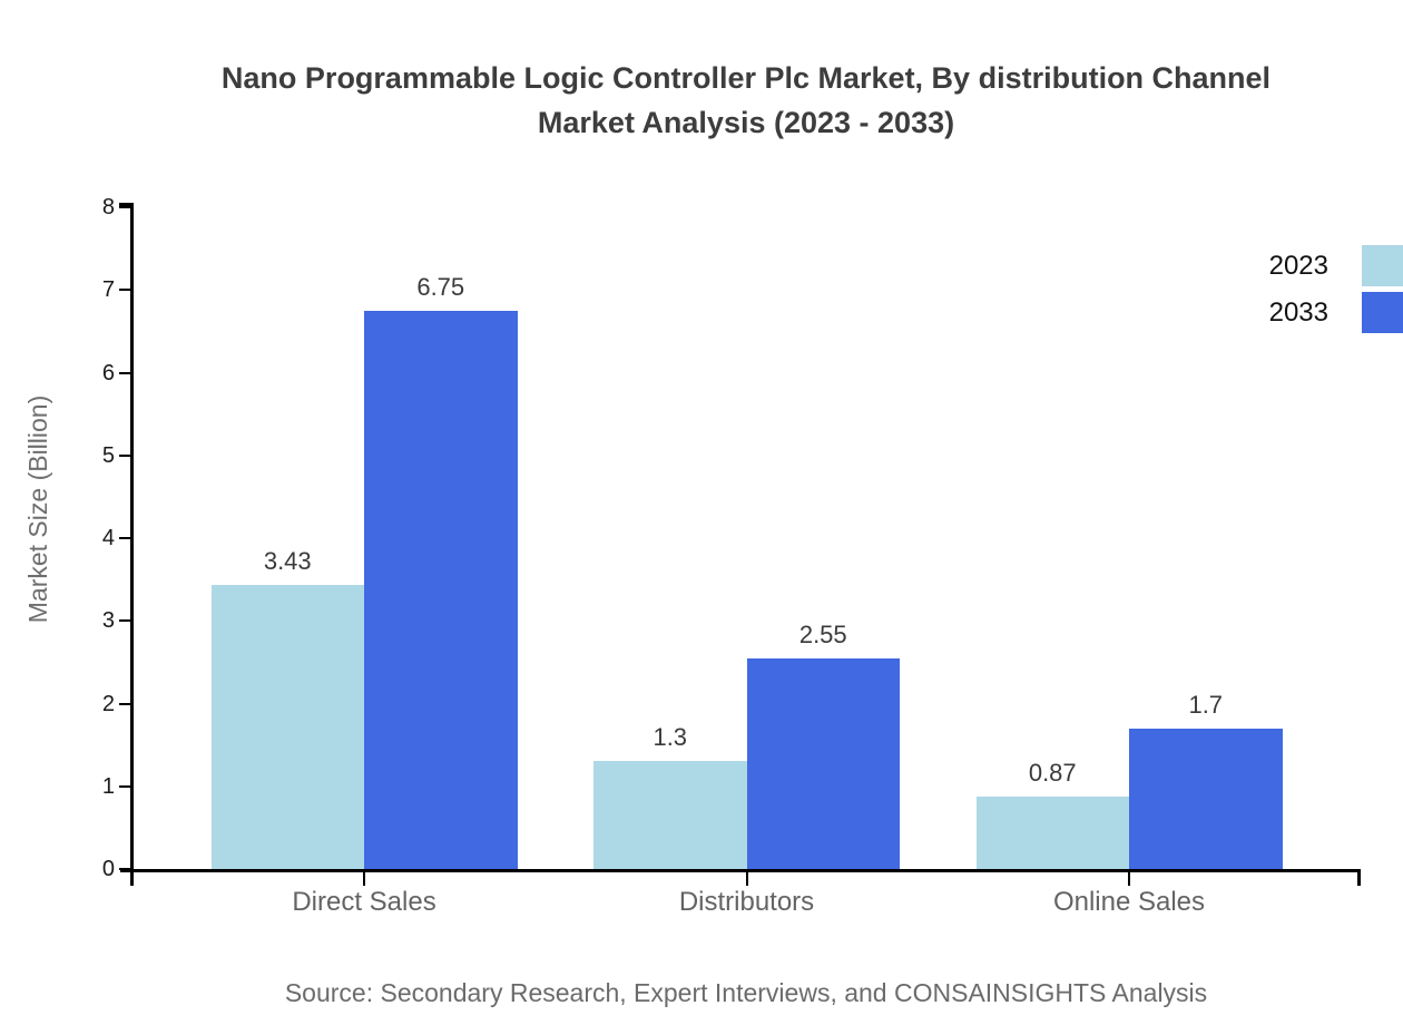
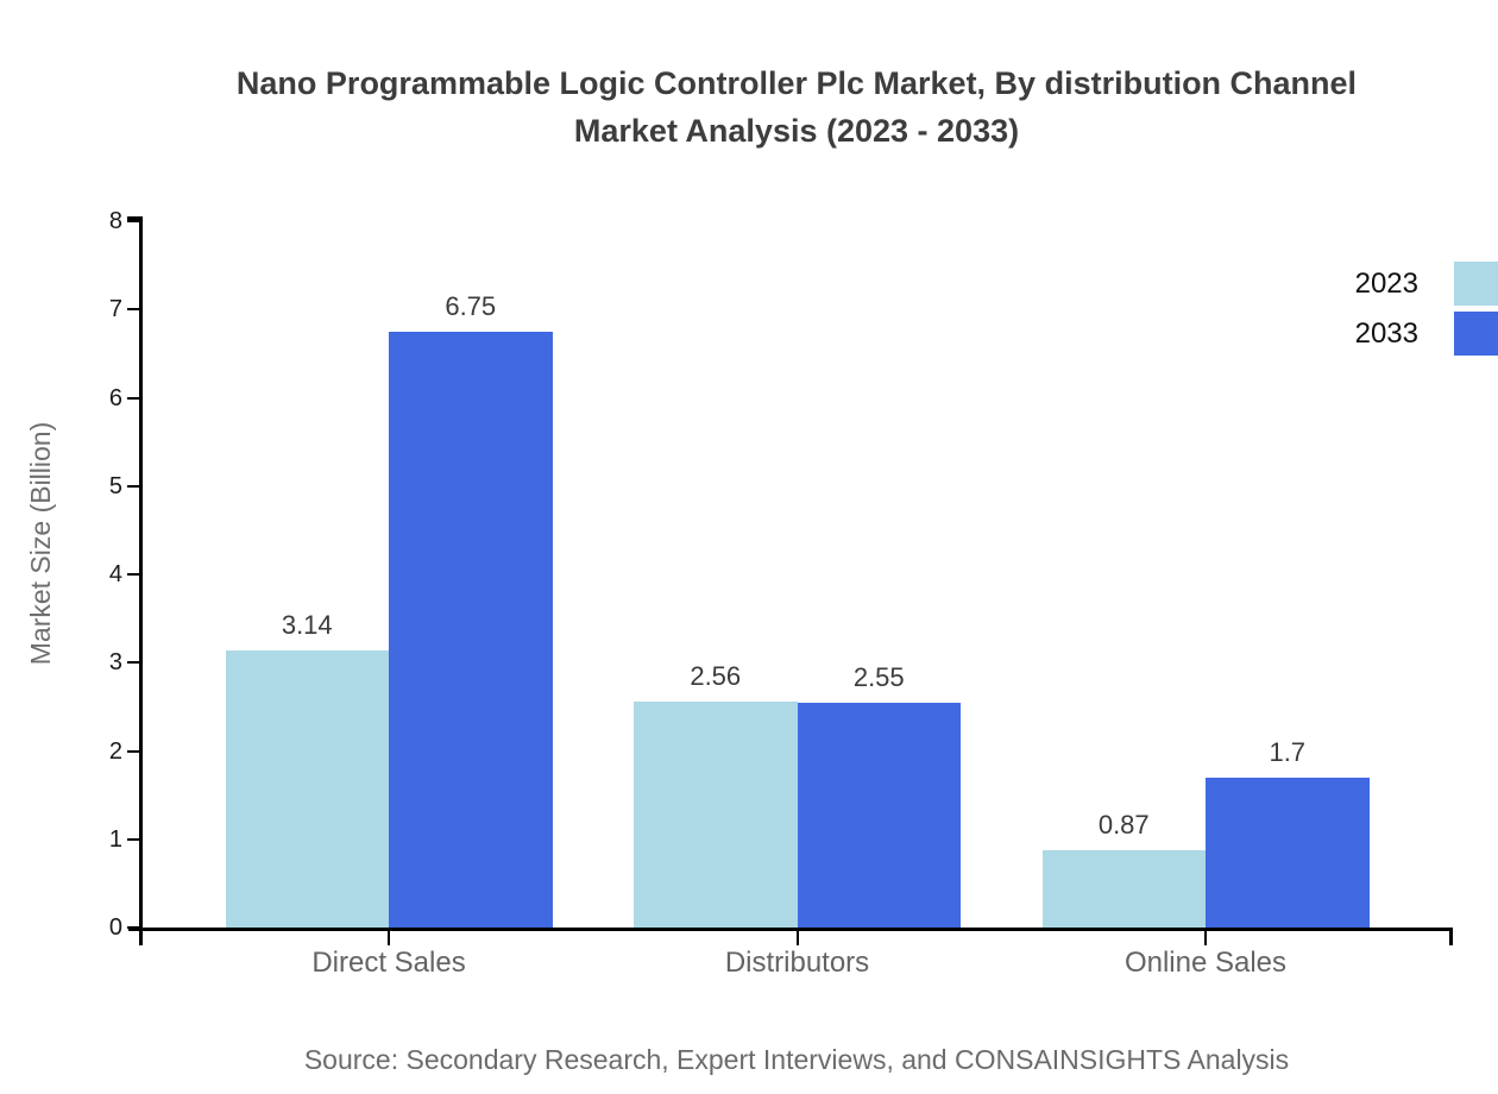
2023/Direct Sales: 3.43 -> 3.14
2023/Distributors: 1.3 -> 2.56
